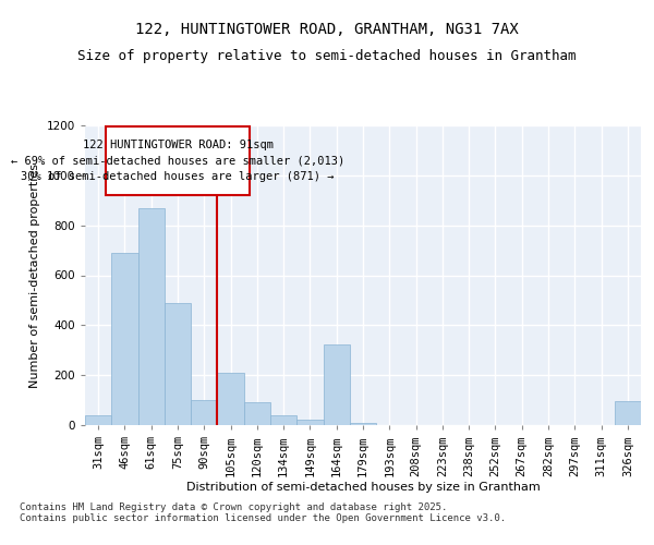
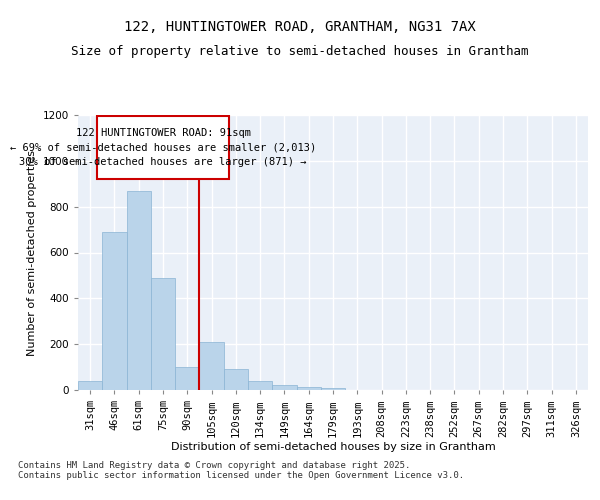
164sqm: 325 -> 15
326sqm: 95 -> 2
